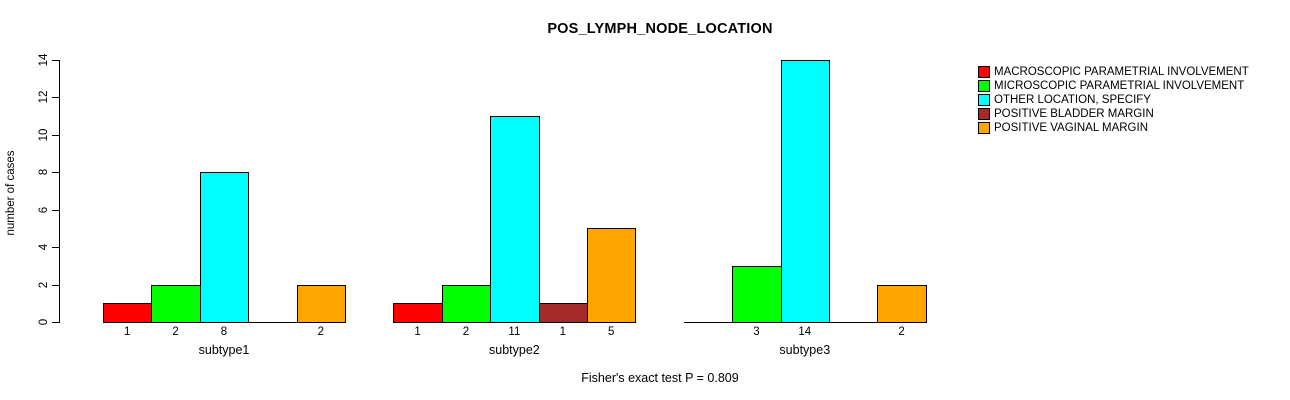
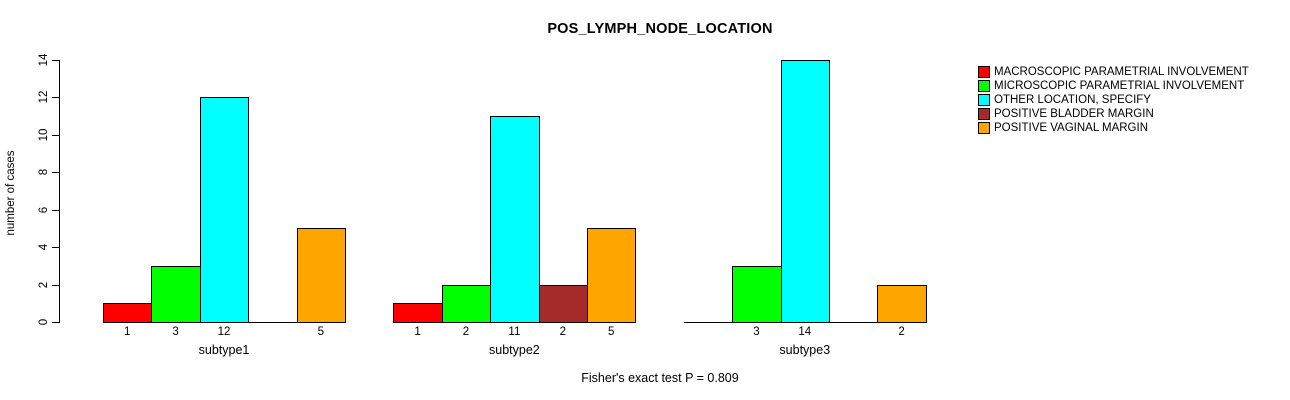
MICROSCOPIC PARAMETRIAL INVOLVEMENT/subtype1: 2 -> 3
OTHER LOCATION, SPECIFY/subtype1: 8 -> 12
POSITIVE VAGINAL MARGIN/subtype1: 2 -> 5
POSITIVE BLADDER MARGIN/subtype2: 1 -> 2
